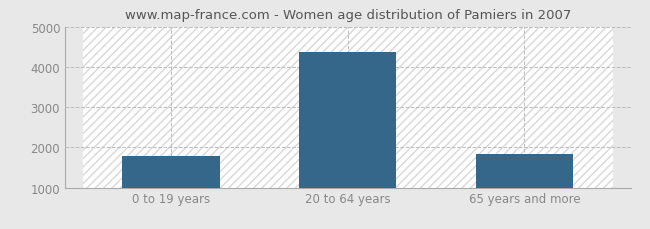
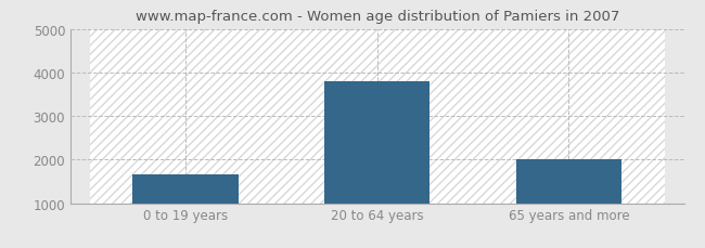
0 to 19 years: 1790 -> 1650
20 to 64 years: 4380 -> 3800
65 years and more: 1830 -> 2000
